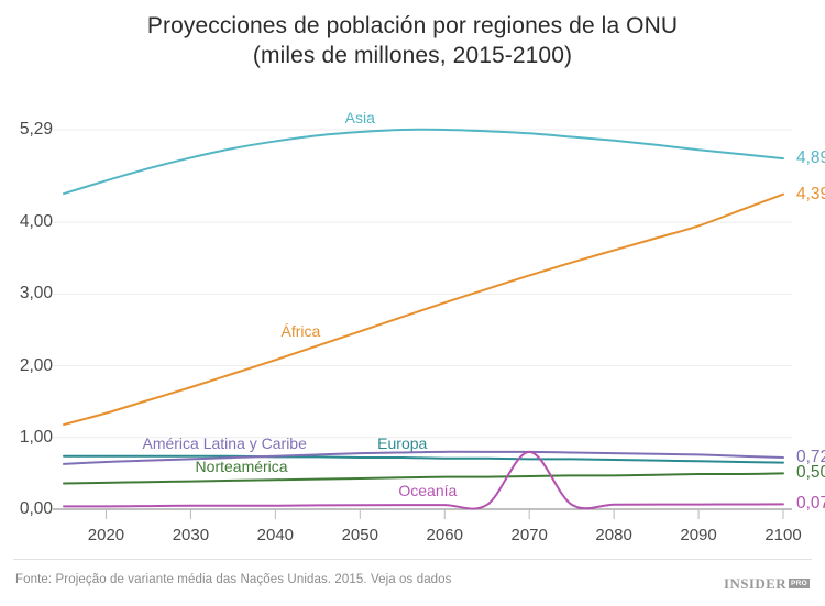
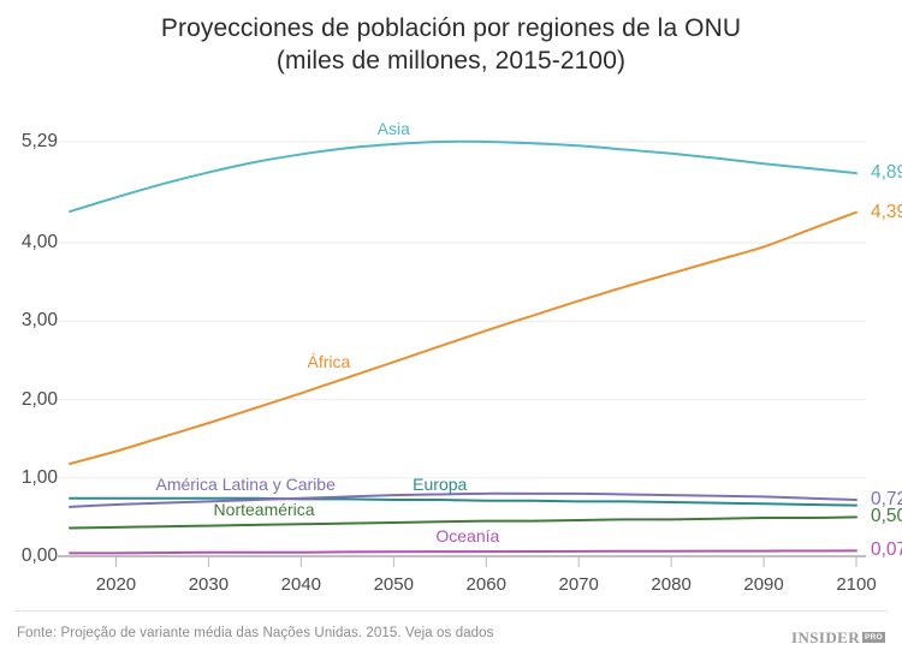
Oceanía/2070: 0,8 -> 0,1
